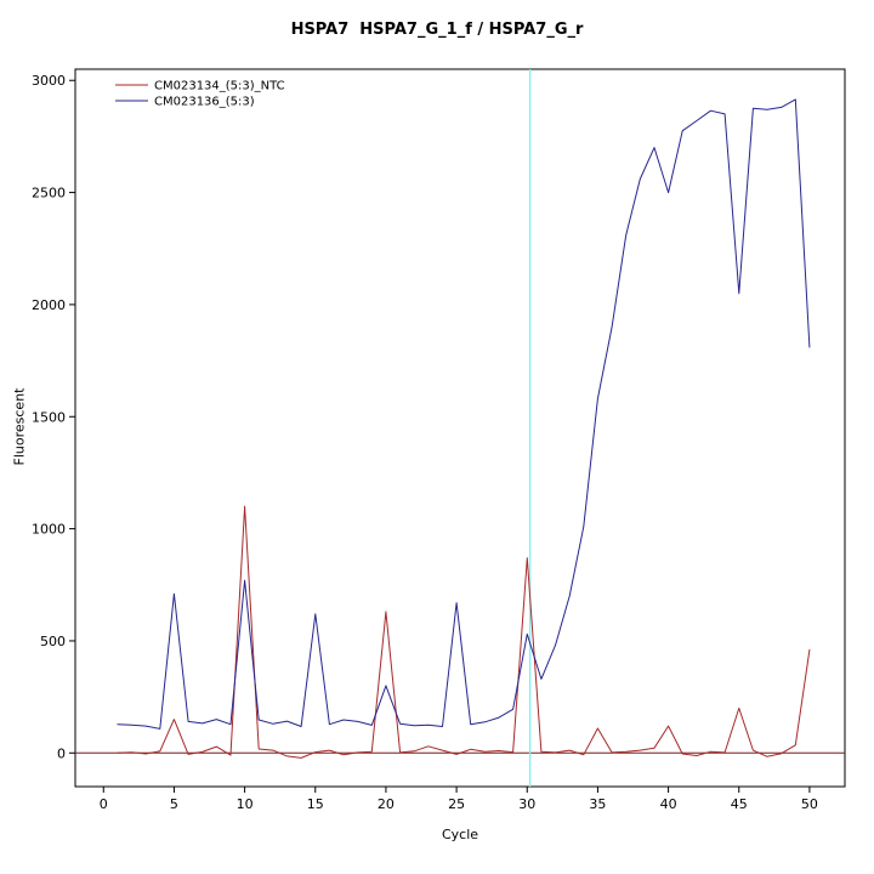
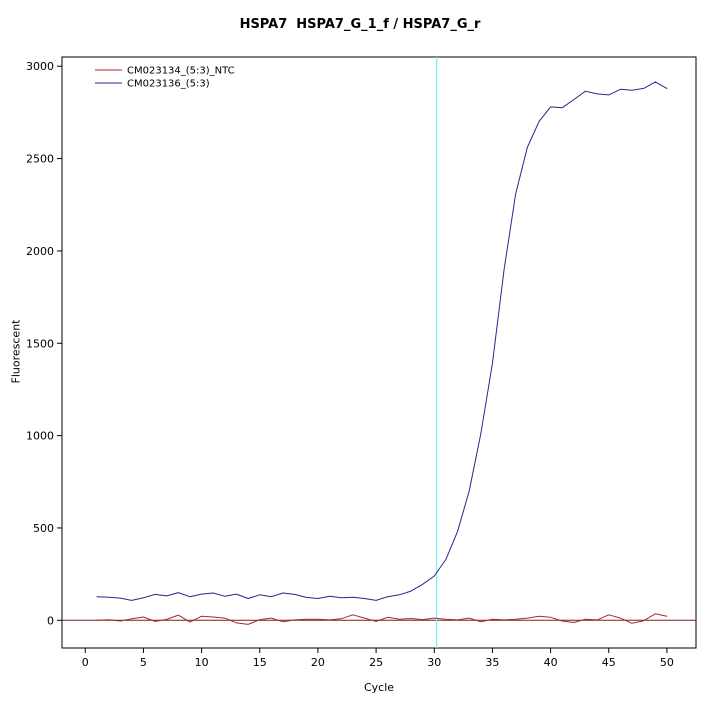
CM023134_(5:3)_NTC/5: 150 -> 20
CM023136_(5:3)/5: 710 -> 120
CM023134_(5:3)_NTC/10: 1100 -> 20
CM023136_(5:3)/10: 770 -> 140
CM023136_(5:3)/15: 620 -> 140
CM023134_(5:3)_NTC/20: 630 -> 10
CM023136_(5:3)/20: 300 -> 120
CM023136_(5:3)/25: 670 -> 110
CM023134_(5:3)_NTC/30: 870 -> 10
CM023136_(5:3)/30: 530 -> 240
CM023134_(5:3)_NTC/35: 110 -> 10
CM023136_(5:3)/35: 1580 -> 1390
CM023134_(5:3)_NTC/40: 120 -> 20
CM023136_(5:3)/40: 2500 -> 2780
CM023134_(5:3)_NTC/45: 200 -> 30
CM023136_(5:3)/45: 2050 -> 2840
CM023134_(5:3)_NTC/50: 460 -> 20
CM023136_(5:3)/50: 1810 -> 2880
